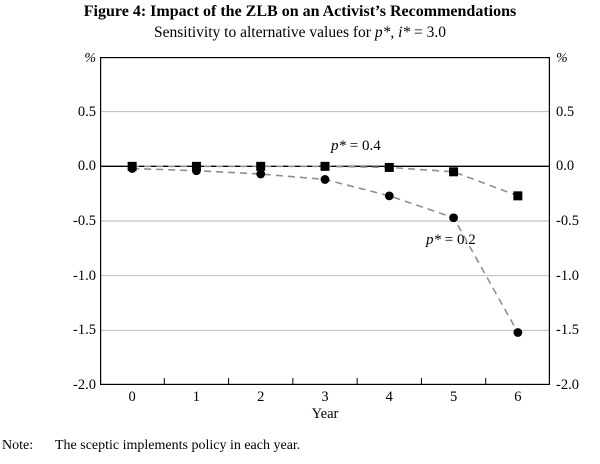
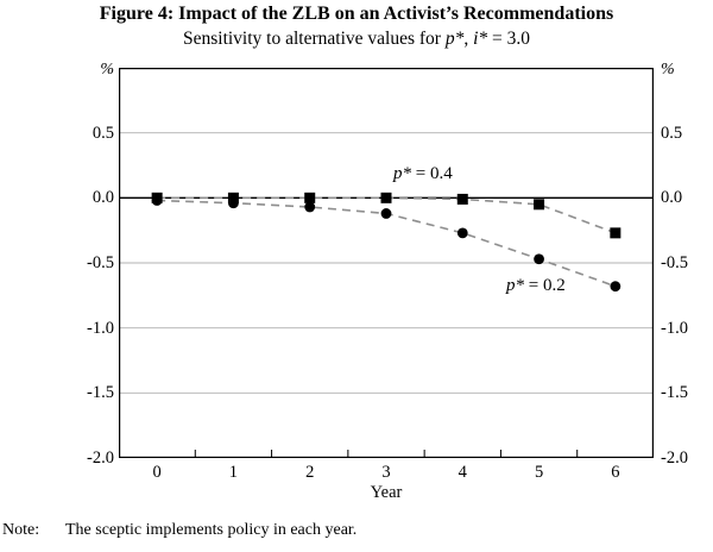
p* = 0.2/6: -1.52 -> -0.68
